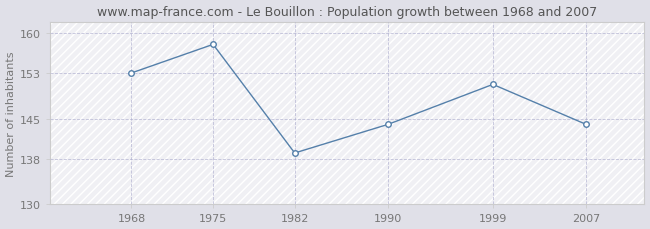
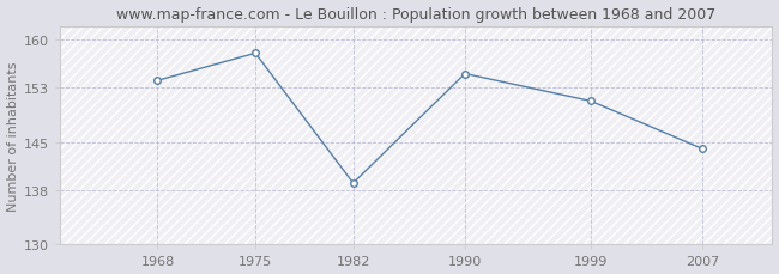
1968: 153 -> 154
1990: 144 -> 155
